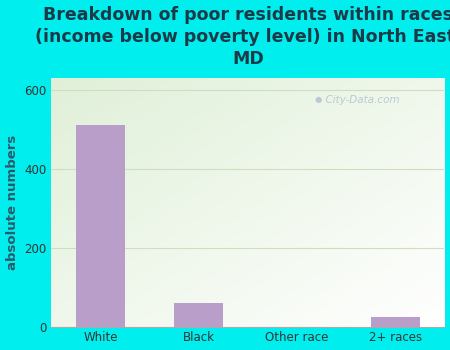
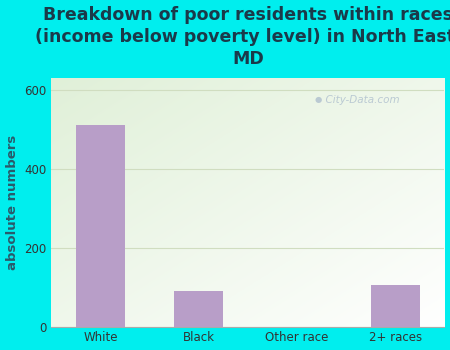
Black: 60 -> 90
2+ races: 25 -> 105
